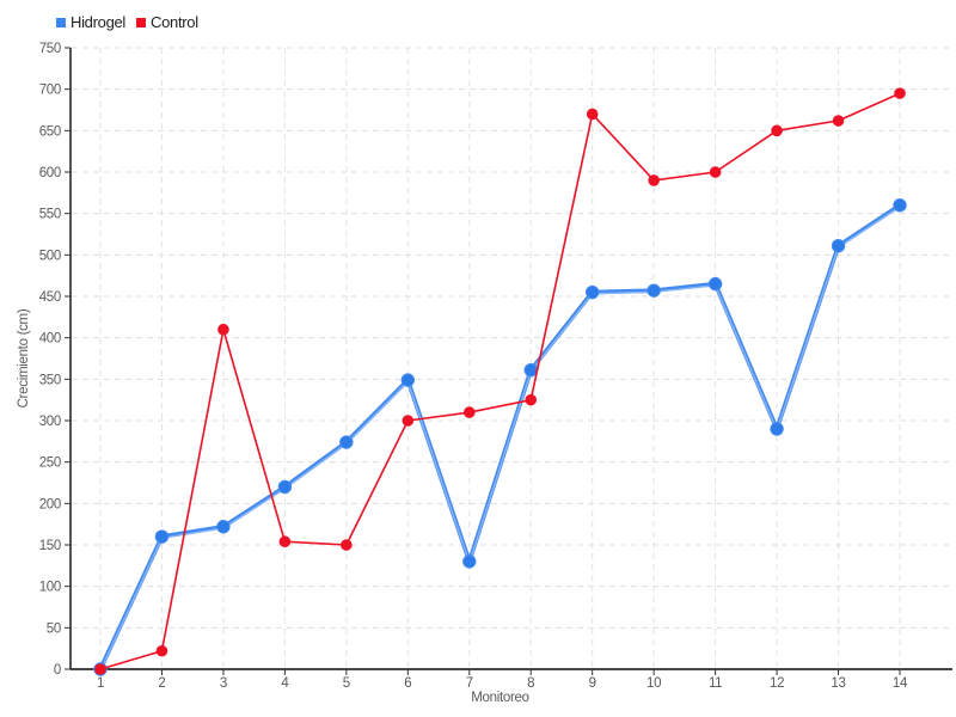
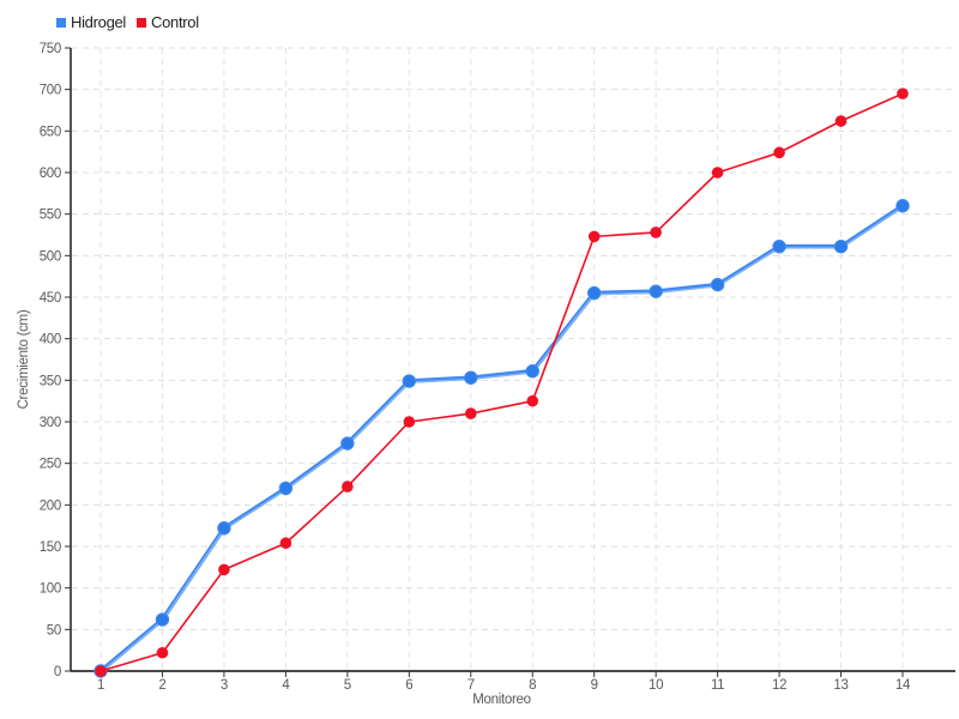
Hidrogel/2: 160 -> 60
Control/3: 410 -> 120
Control/5: 150 -> 220
Hidrogel/7: 130 -> 350
Control/9: 670 -> 520
Control/10: 590 -> 530
Hidrogel/12: 290 -> 510
Control/12: 650 -> 620
